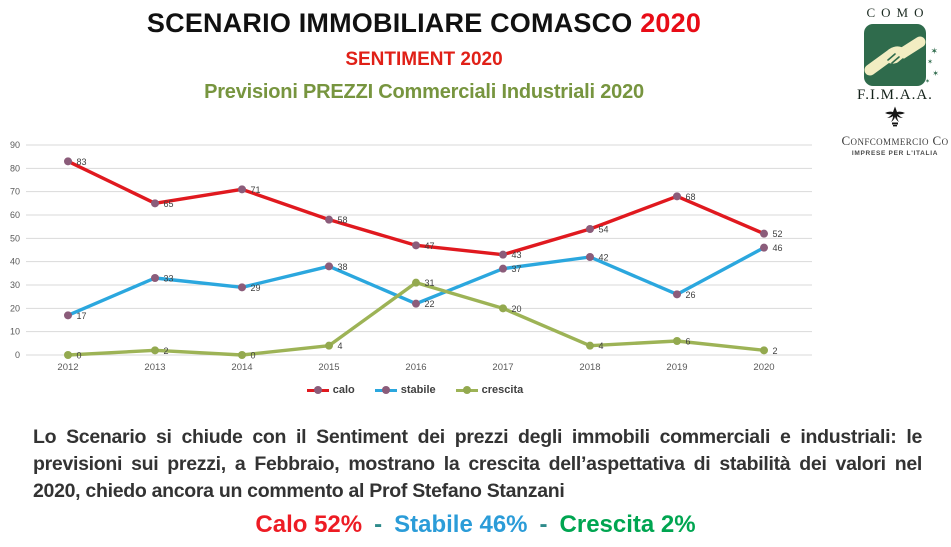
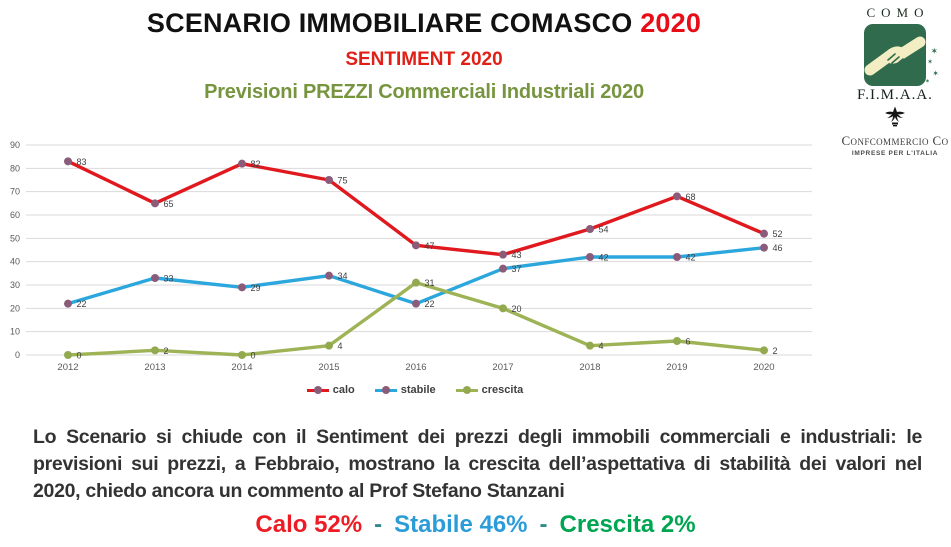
stabile/2012: 17 -> 22
calo/2014: 71 -> 82
calo/2015: 58 -> 75
stabile/2015: 38 -> 34
stabile/2019: 26 -> 42
